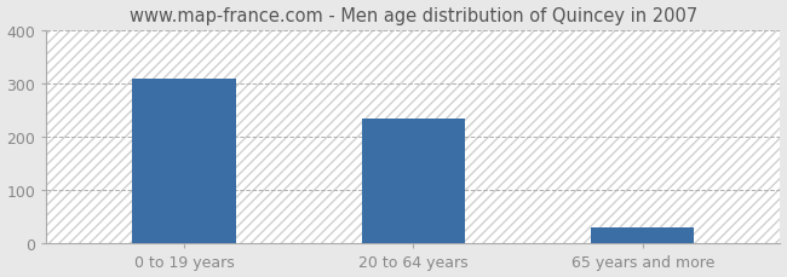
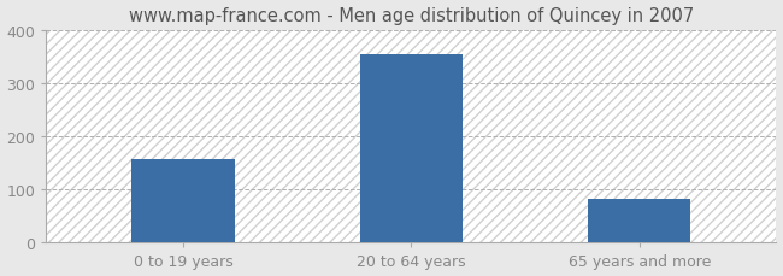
0 to 19 years: 310 -> 157
20 to 64 years: 235 -> 355
65 years and more: 30 -> 82
